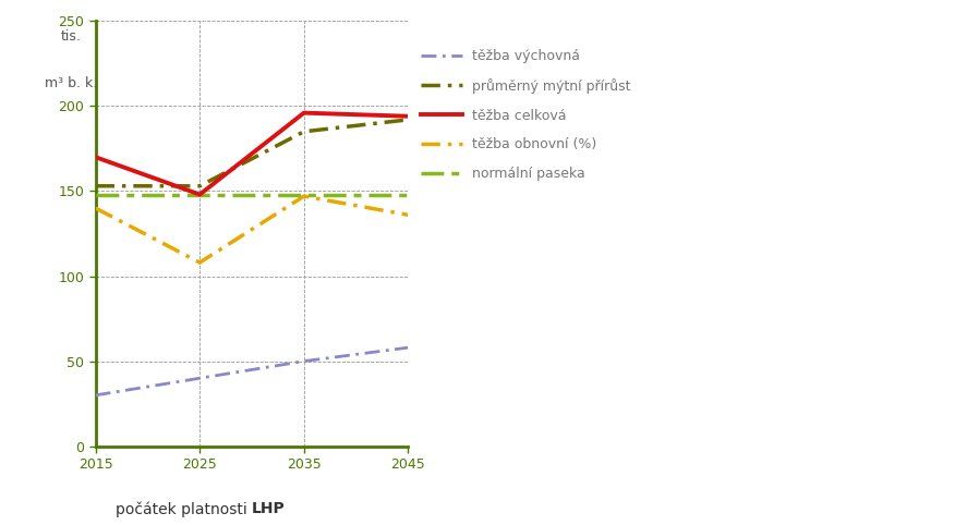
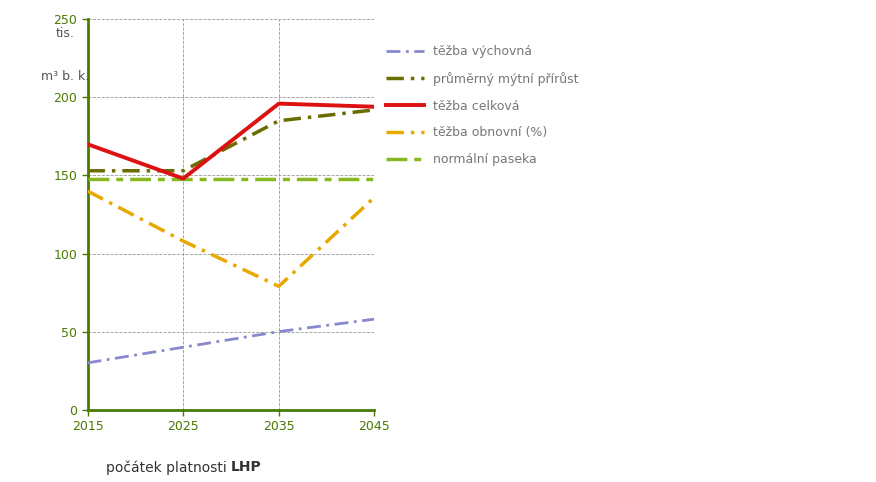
těžba obnovní (%)/2035: 147 -> 79
